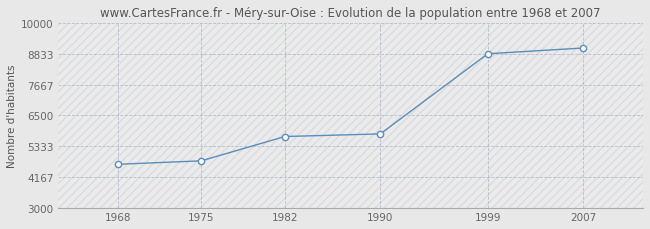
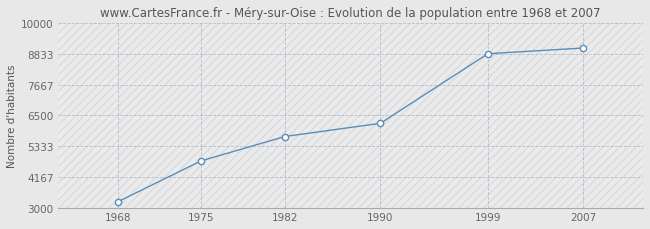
1968: 4650 -> 3230
1990: 5800 -> 6200
